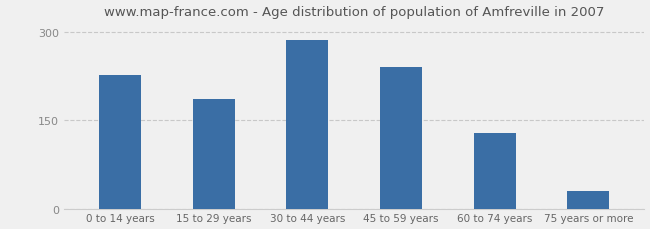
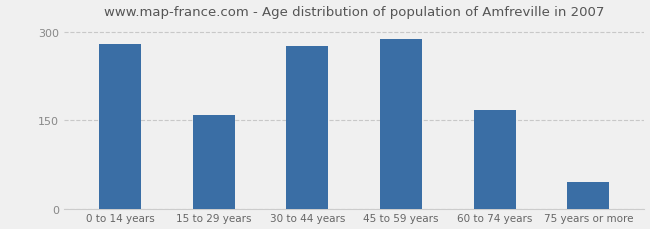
0 to 14 years: 226 -> 280
15 to 29 years: 186 -> 158
30 to 44 years: 286 -> 275
45 to 59 years: 240 -> 288
60 to 74 years: 128 -> 168
75 years or more: 30 -> 45
